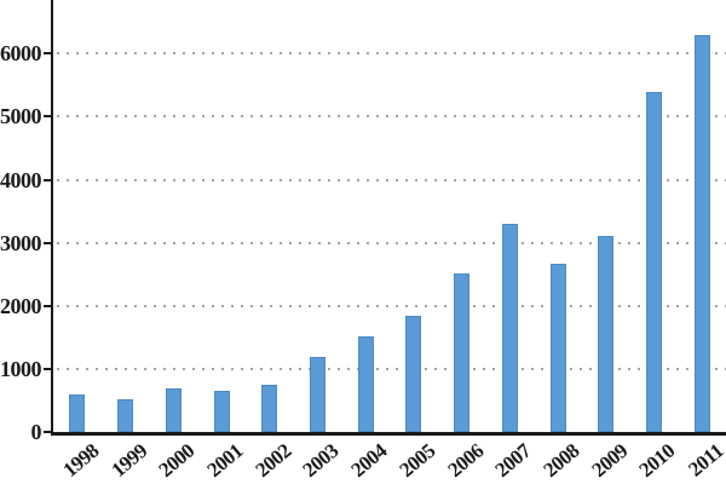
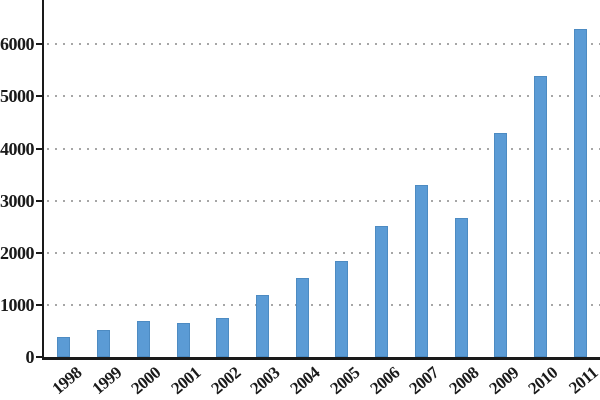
1998: 600 -> 400
2009: 3100 -> 4300
